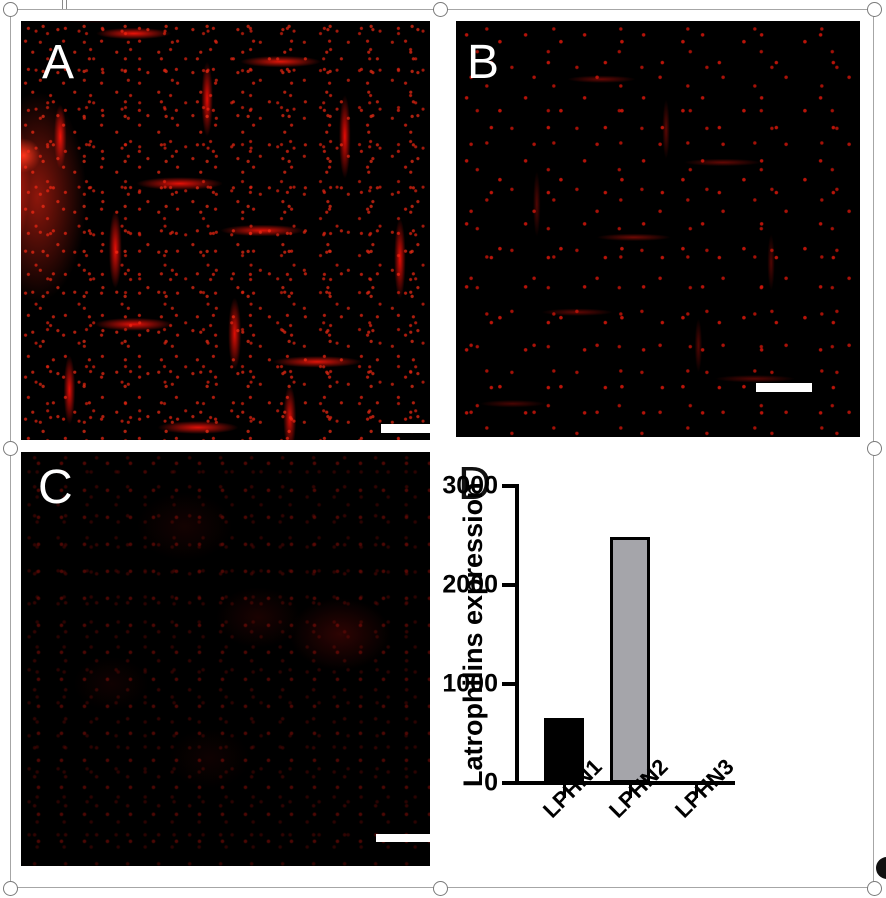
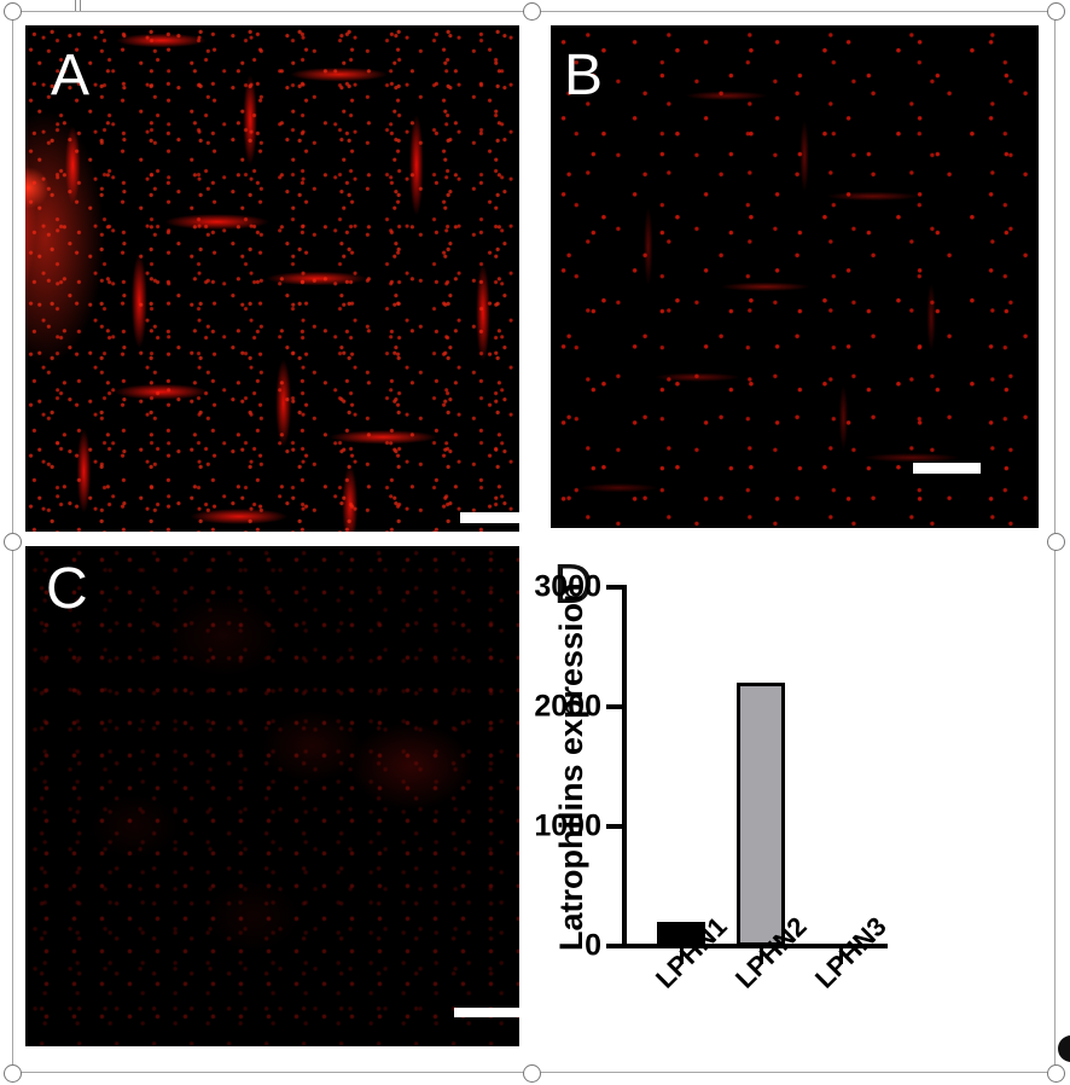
LPHN1: 700 -> 200
LPHN2: 2500 -> 2200
